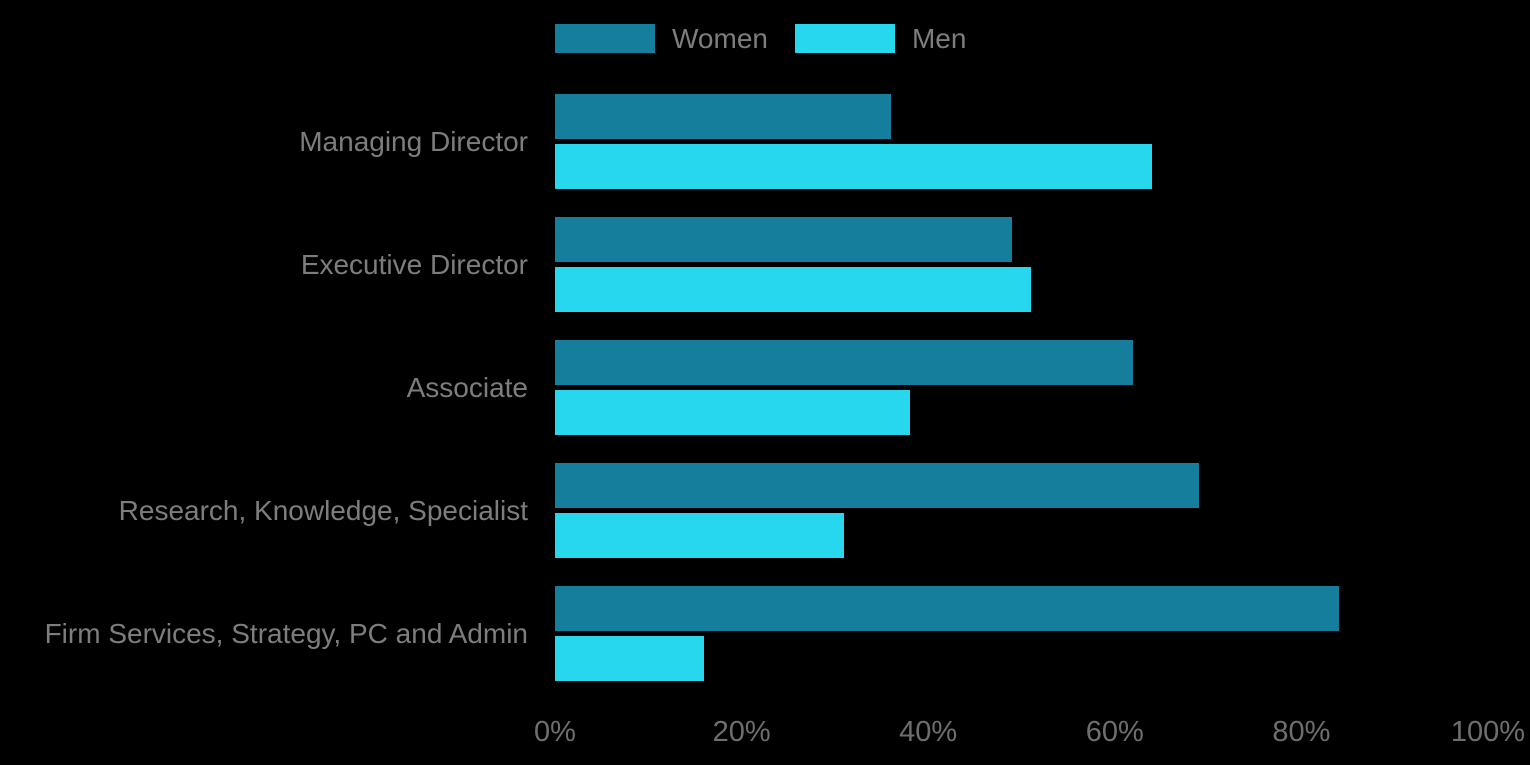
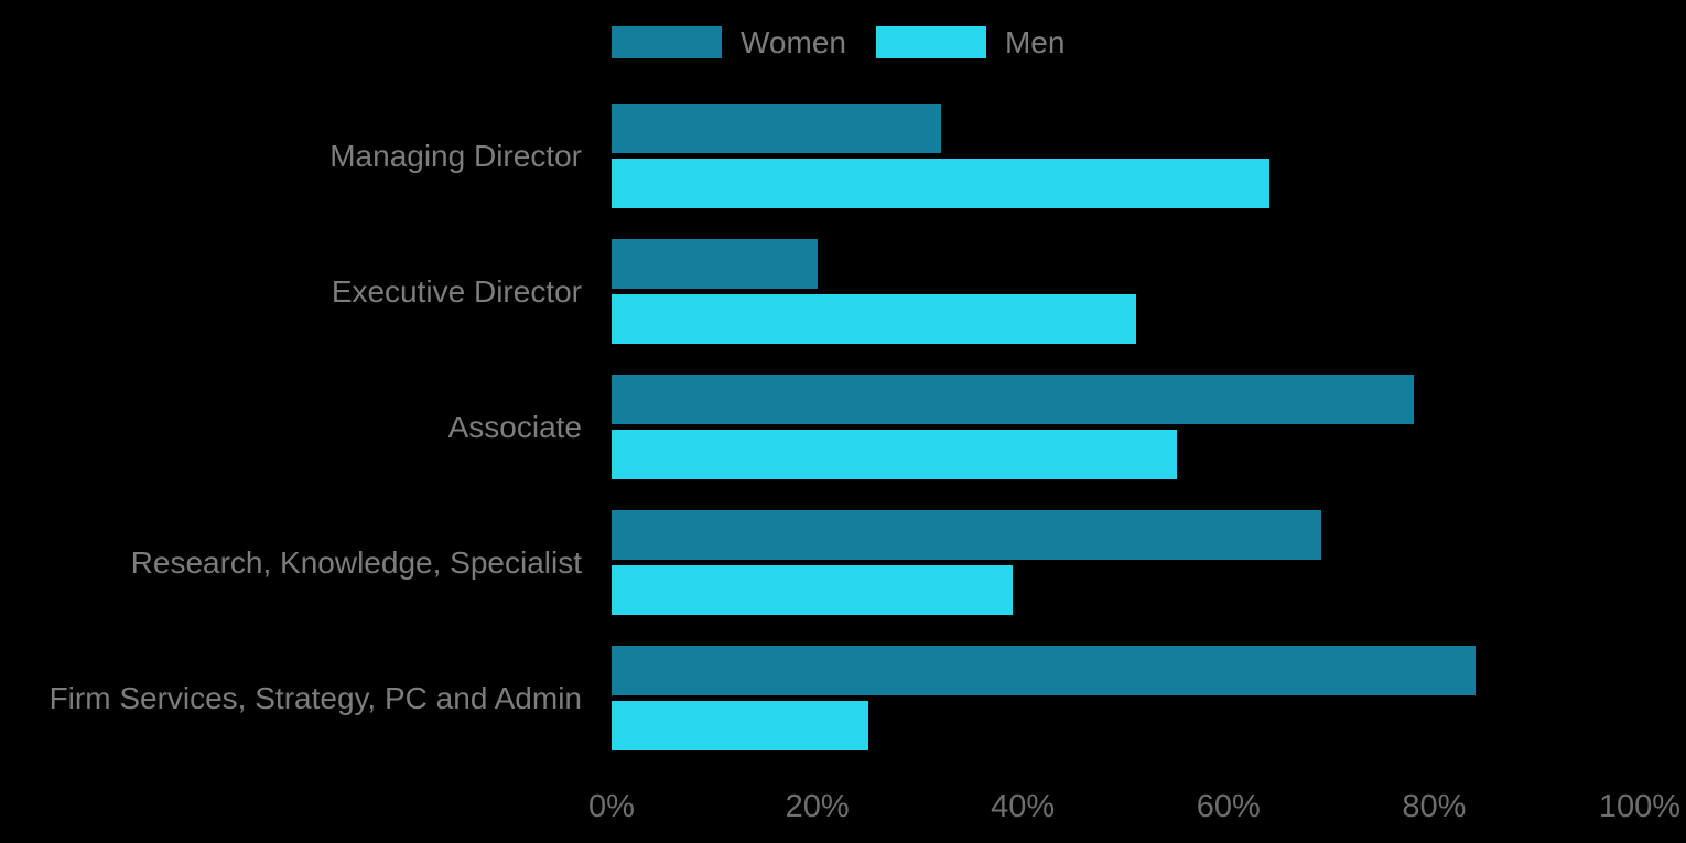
Women/Managing Director: 36% -> 32%
Women/Executive Director: 49% -> 20%
Women/Associate: 62% -> 78%
Men/Associate: 38% -> 55%
Men/Research, Knowledge, Specialist: 31% -> 39%
Men/Firm Services, Strategy, PC and Admin: 16% -> 25%
